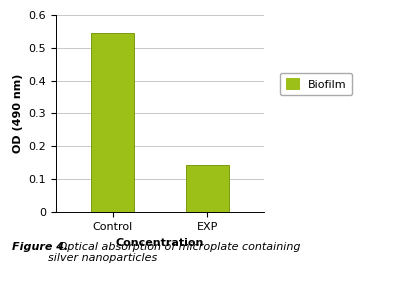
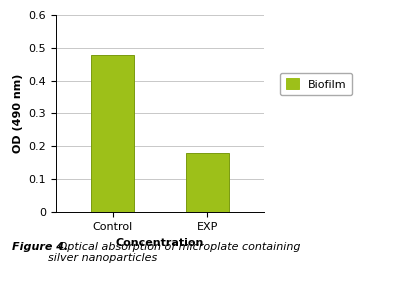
Control: 0.545 -> 0.478
EXP: 0.145 -> 0.180
